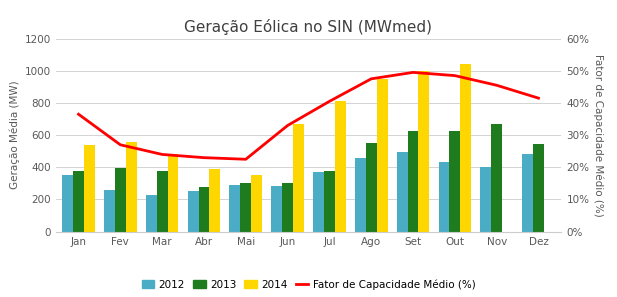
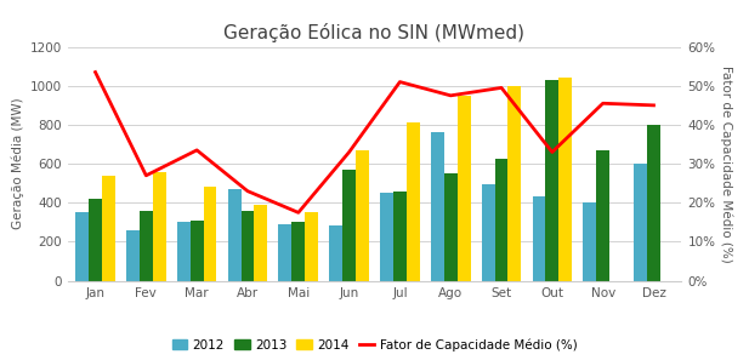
2013/Jan: 380 -> 420
Fator de Capacidade Médio (%)/Jan: 36.5% -> 53.5%
2013/Fev: 400 -> 360
2012/Mar: 230 -> 300
2013/Mar: 380 -> 310
Fator de Capacidade Médio (%)/Mar: 24.0% -> 33.5%
2012/Abr: 260 -> 470
2013/Abr: 280 -> 360
Fator de Capacidade Médio (%)/Mai: 22.5% -> 17.5%
2013/Jun: 300 -> 570
2012/Jul: 370 -> 450
2013/Jul: 380 -> 460
Fator de Capacidade Médio (%)/Jul: 40.5% -> 51.0%
2012/Ago: 460 -> 760
2013/Out: 630 -> 1030
Fator de Capacidade Médio (%)/Out: 48.5% -> 33.0%
2012/Dez: 480 -> 600
2013/Dez: 540 -> 800
Fator de Capacidade Médio (%)/Dez: 41.5% -> 45.0%
